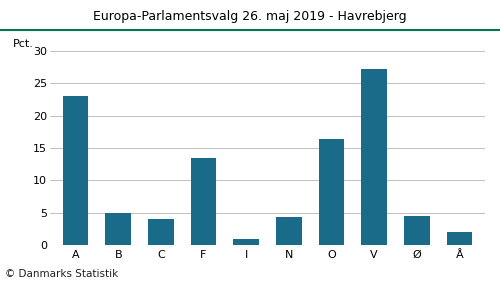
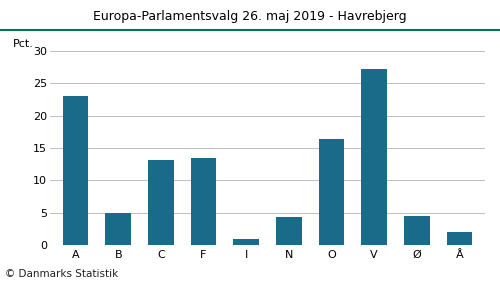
C: 4.0 -> 13.2
